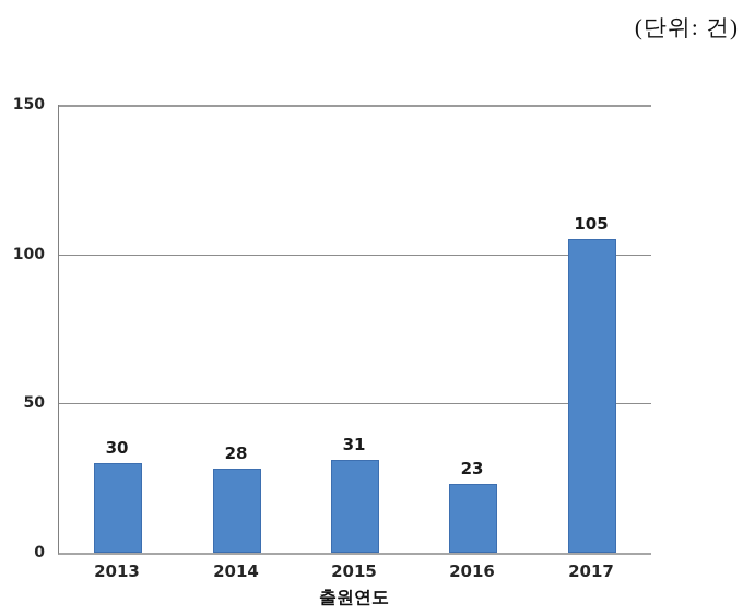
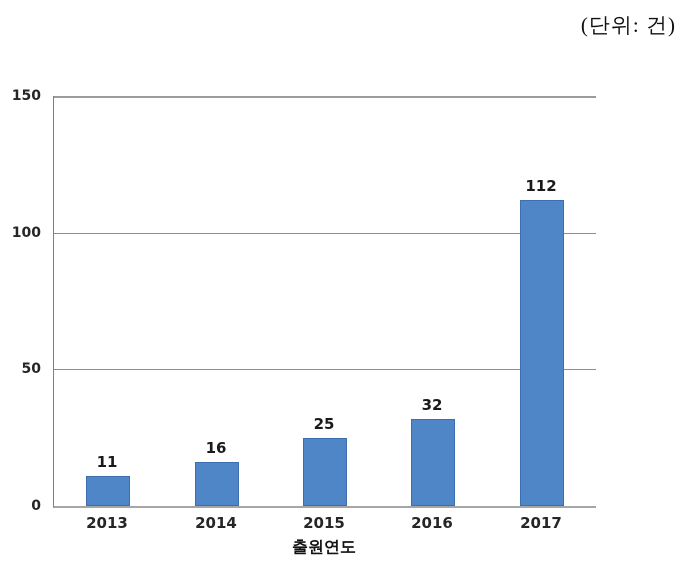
2013: 30 -> 11
2014: 28 -> 16
2015: 31 -> 25
2016: 23 -> 32
2017: 105 -> 112
